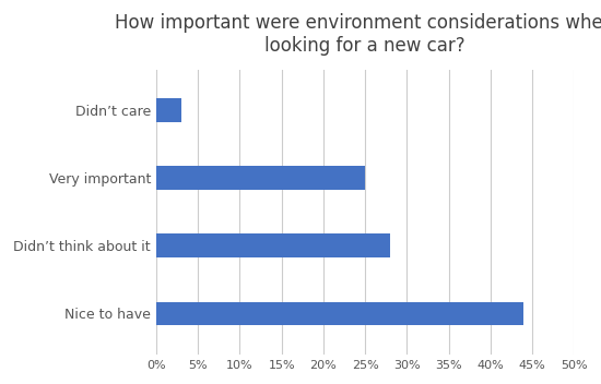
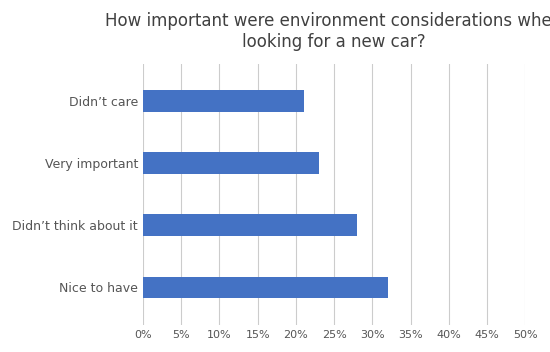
Didn’t care: 3% -> 21%
Very important: 25% -> 23%
Nice to have: 44% -> 32%
